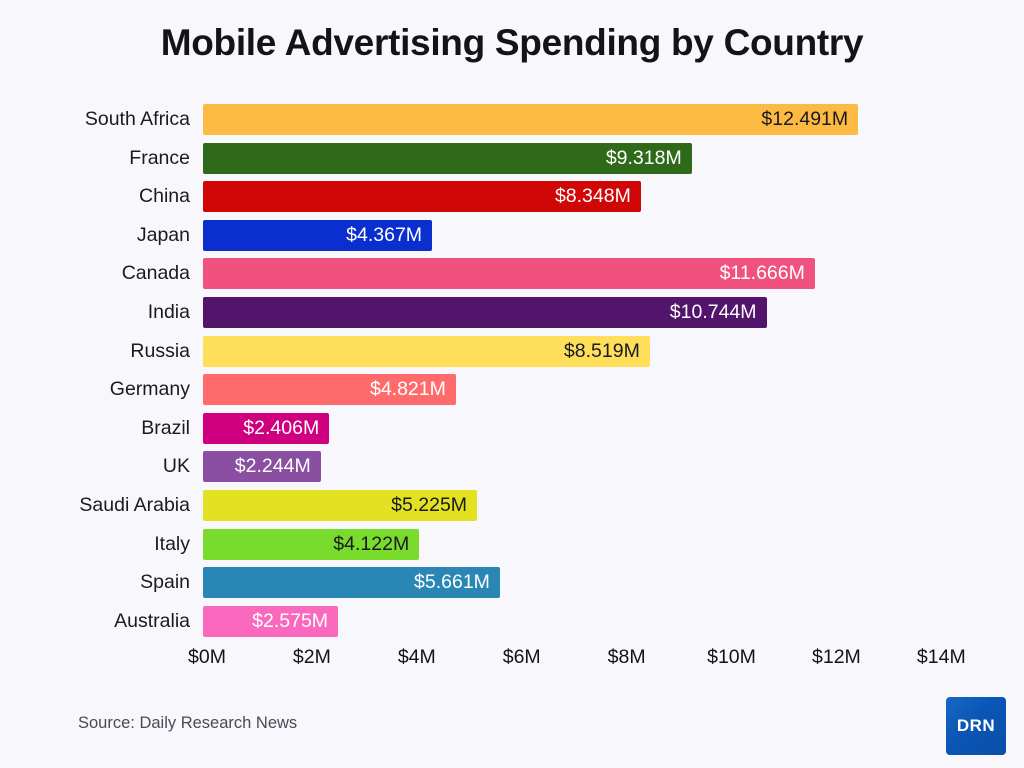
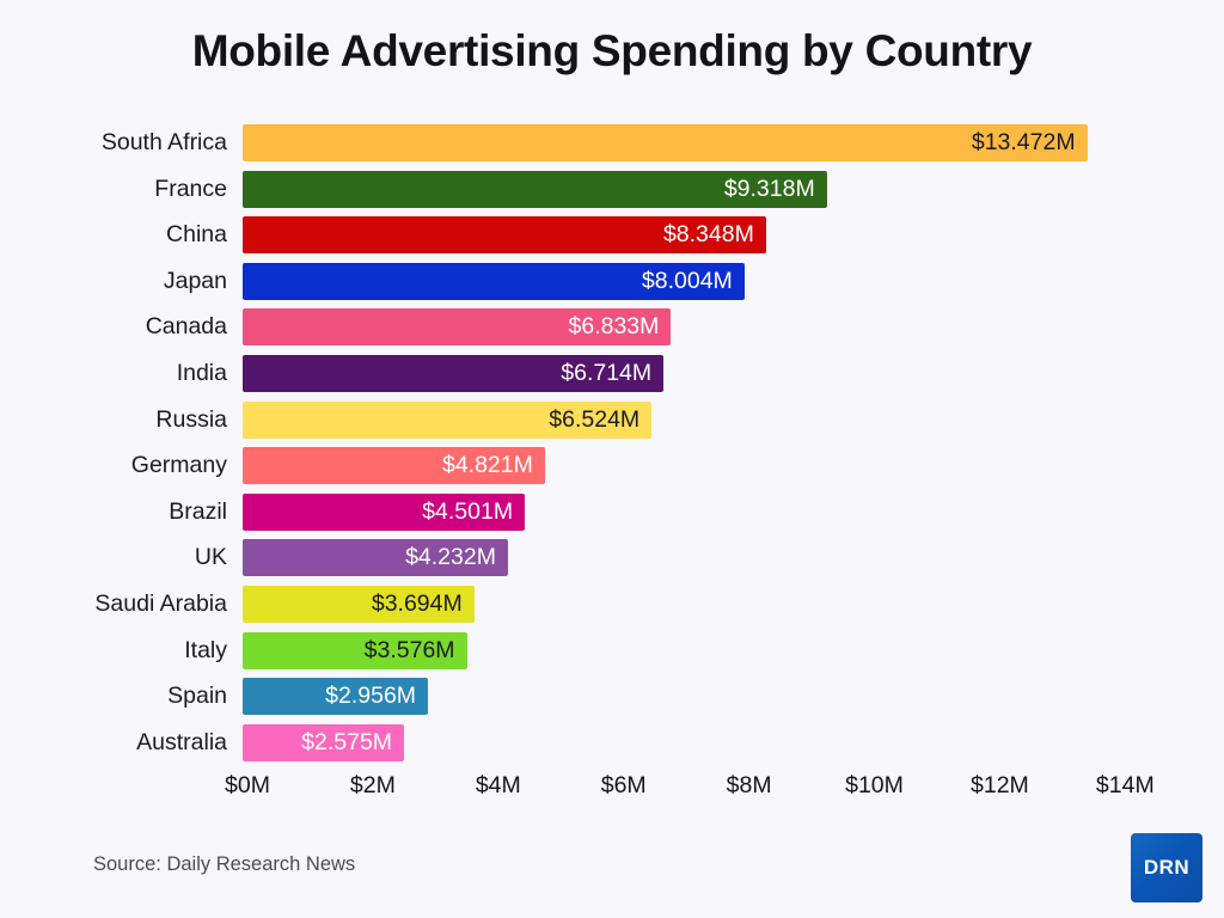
South Africa: $12.491M -> $13.472M
Japan: $4.367M -> $8.004M
Canada: $11.666M -> $6.833M
India: $10.744M -> $6.714M
Russia: $8.519M -> $6.524M
Brazil: $2.406M -> $4.501M
UK: $2.244M -> $4.232M
Saudi Arabia: $5.225M -> $3.694M
Italy: $4.122M -> $3.576M
Spain: $5.661M -> $2.956M
